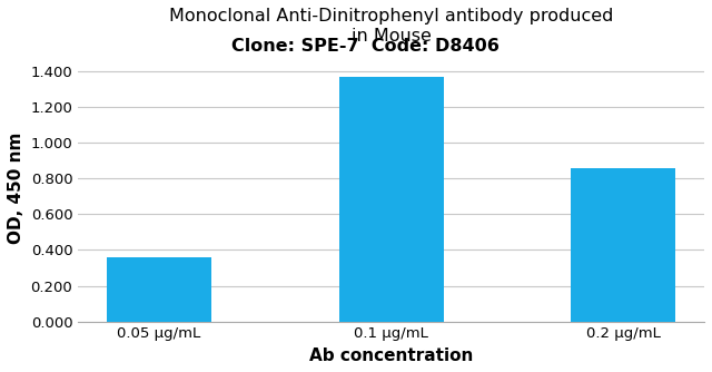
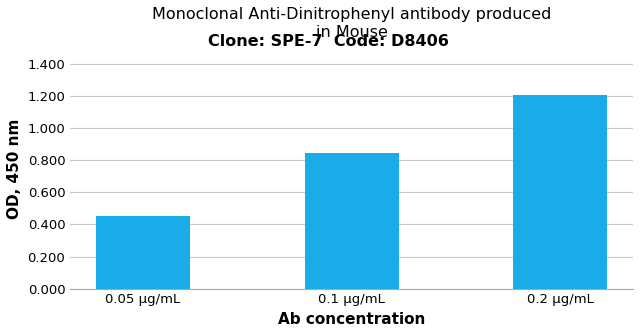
0.05 μg/mL: 0.36 -> 0.45
0.1 μg/mL: 1.37 -> 0.84
0.2 μg/mL: 0.86 -> 1.21
